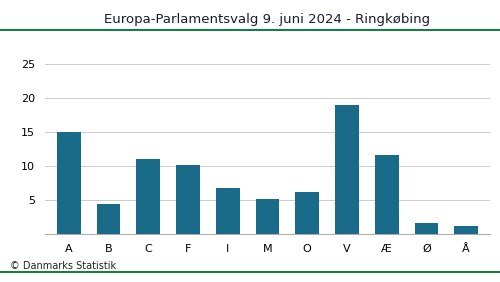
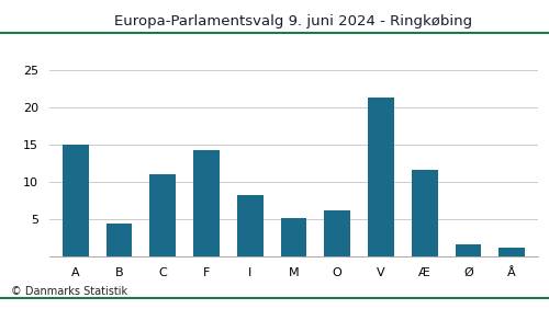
F: 10.2 -> 14.3
I: 6.8 -> 8.3
V: 19.0 -> 21.4
